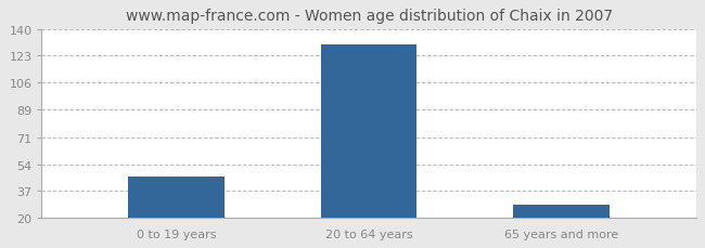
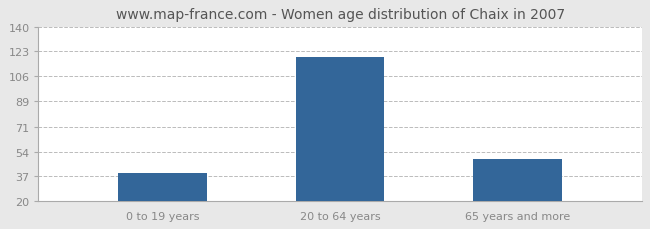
0 to 19 years: 46 -> 39
20 to 64 years: 130 -> 119
65 years and more: 28 -> 49
